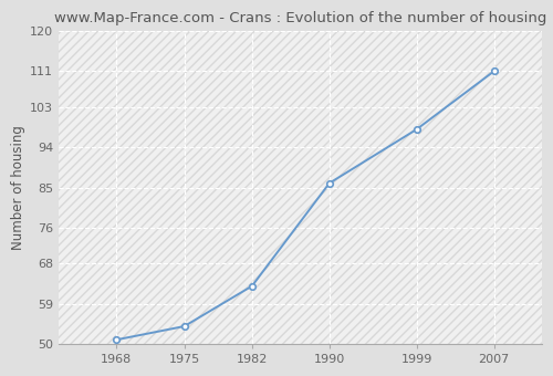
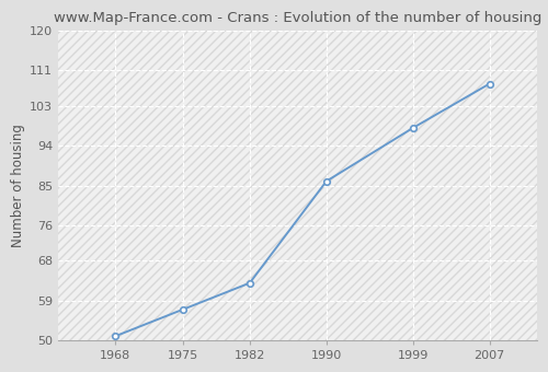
1975: 54 -> 57
2007: 111 -> 108
